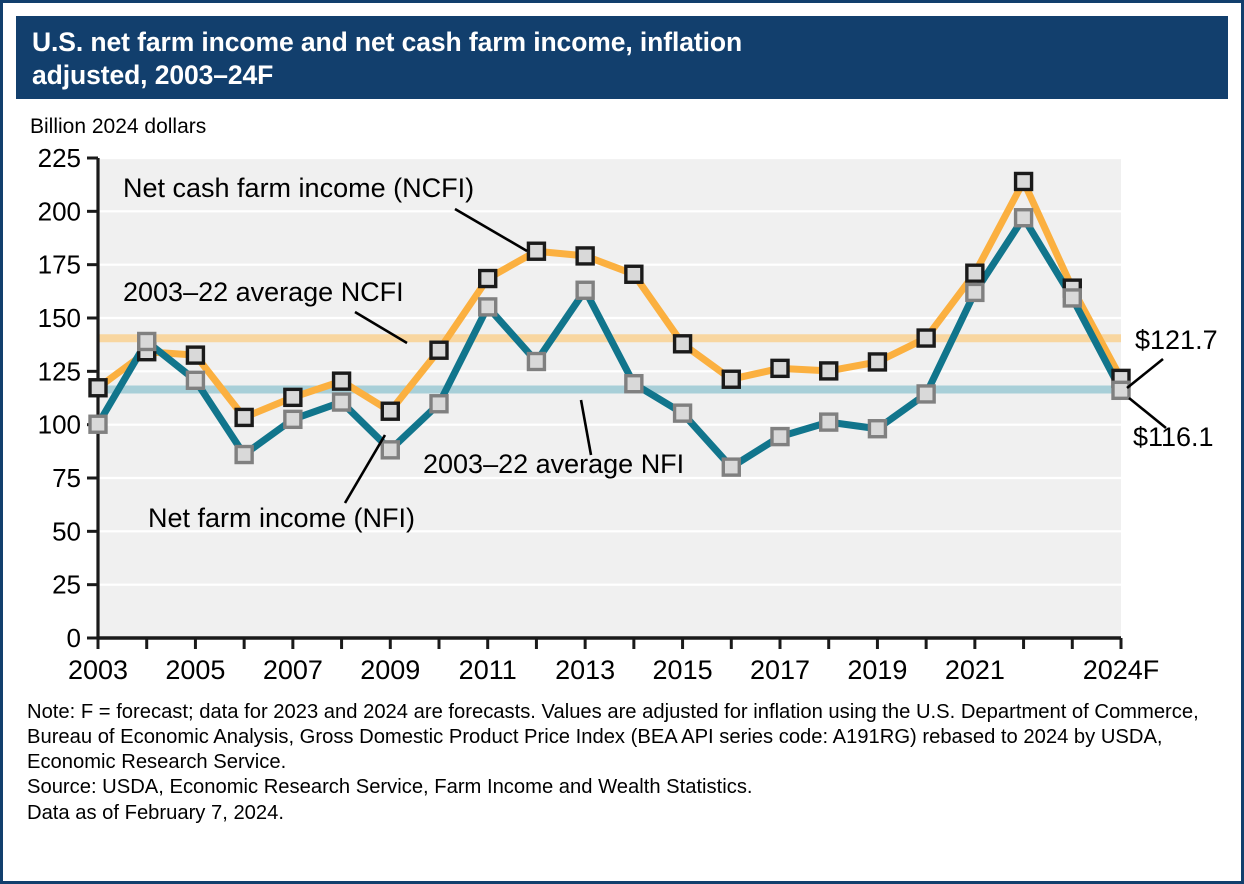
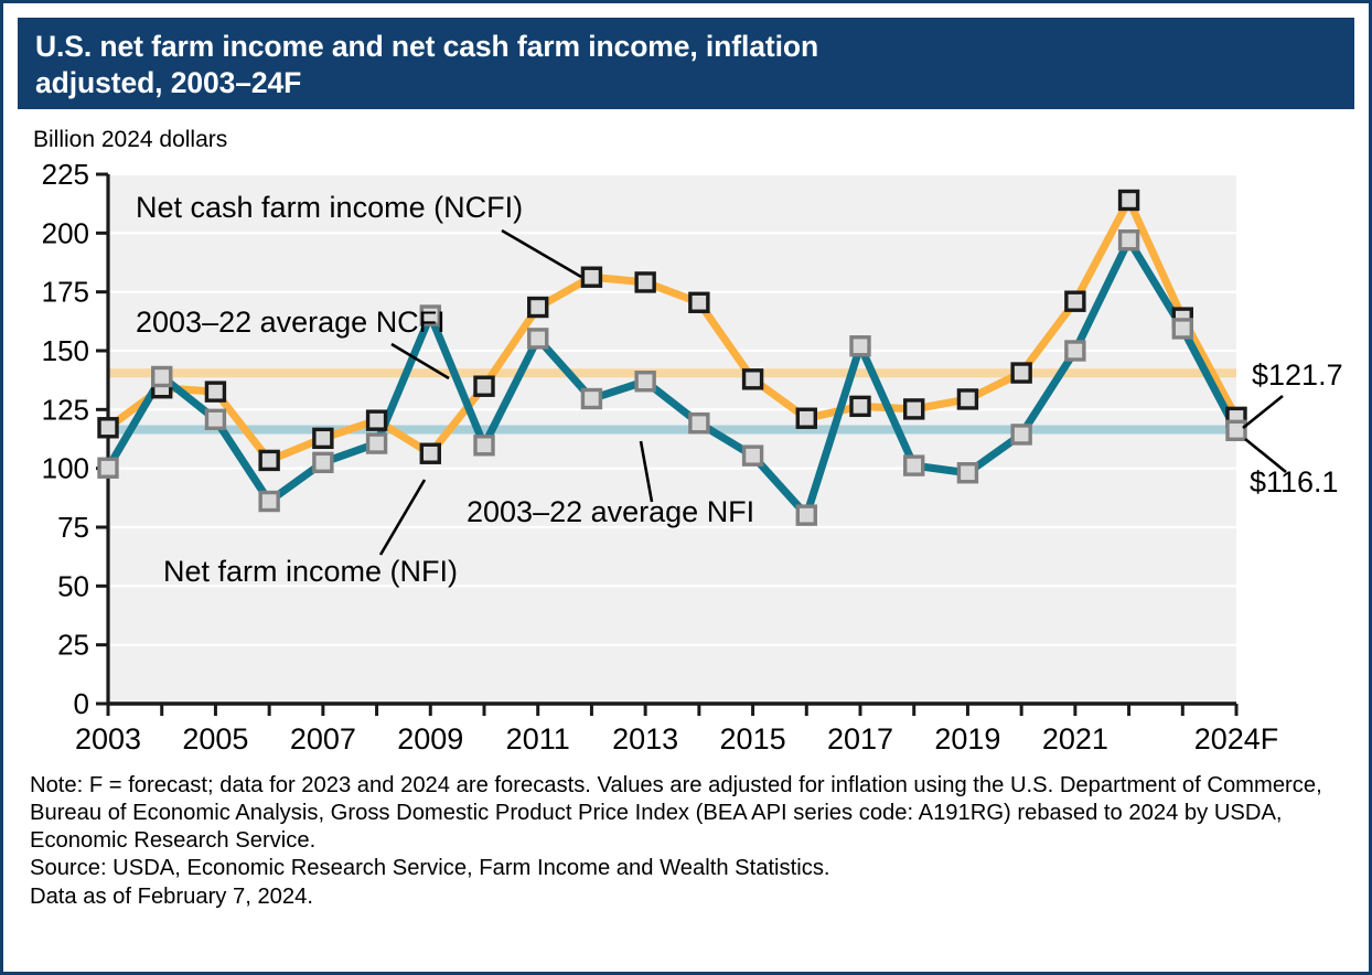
Net farm income (NFI)/2009: 88 -> 165
Net farm income (NFI)/2013: 163 -> 137
Net farm income (NFI)/2017: 94 -> 152
Net farm income (NFI)/2021: 162 -> 150
